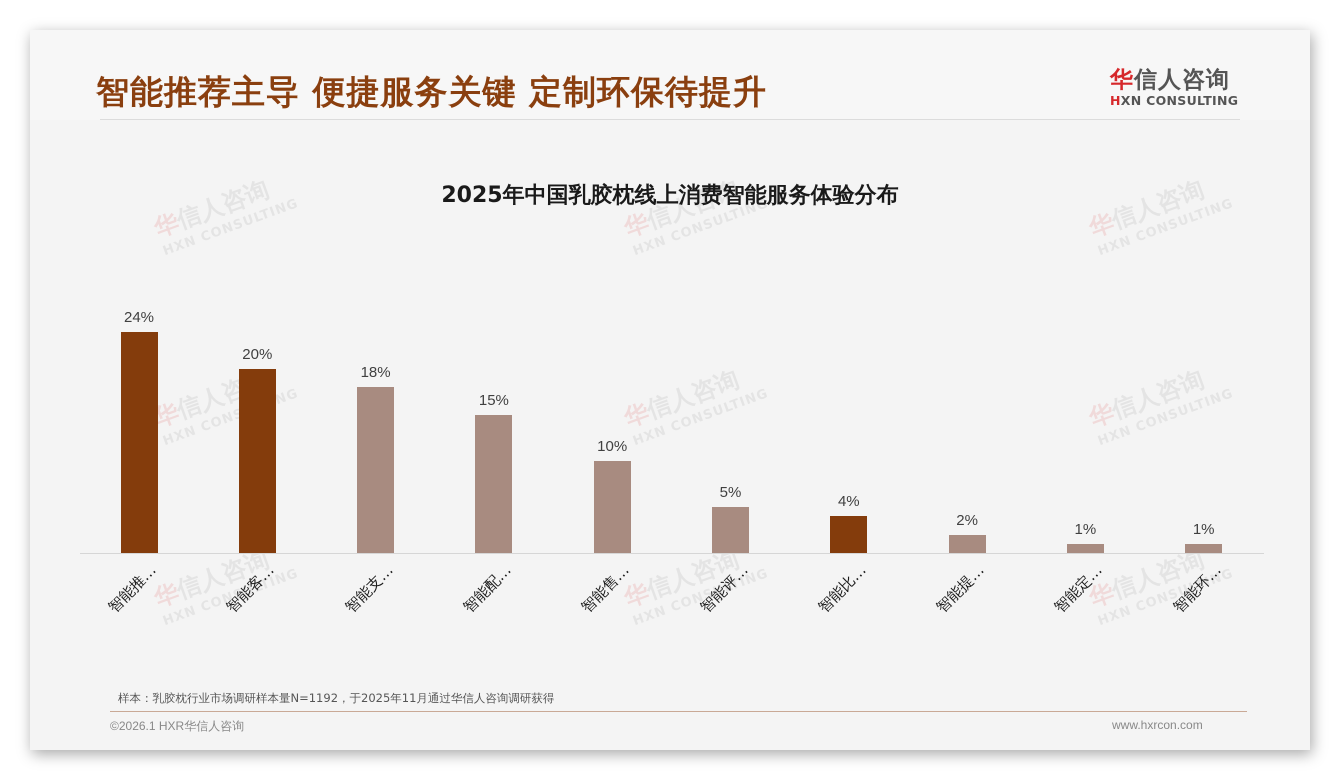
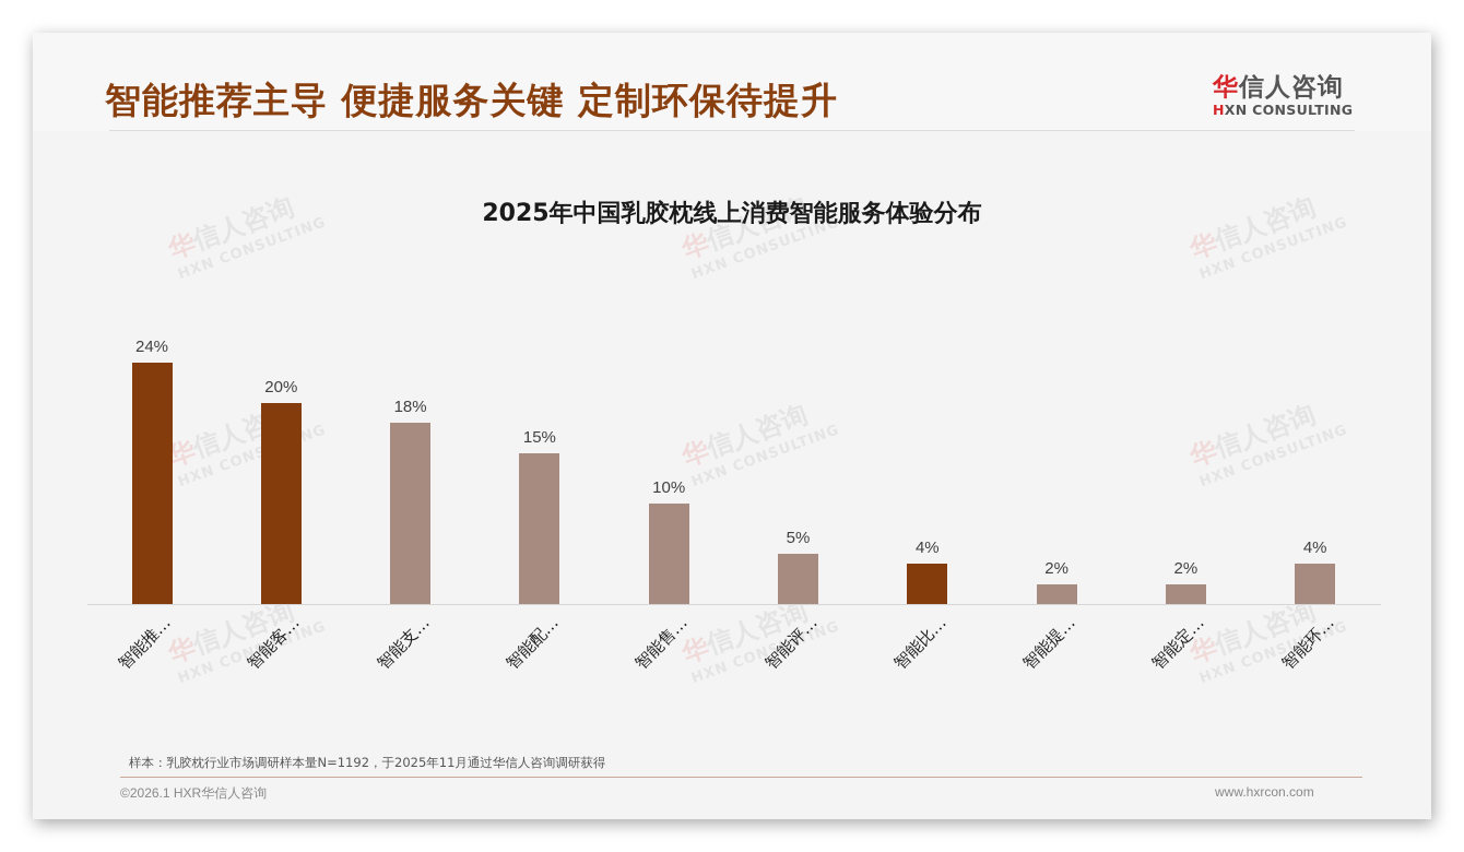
智能定…: 1% -> 2%
智能环…: 1% -> 4%
